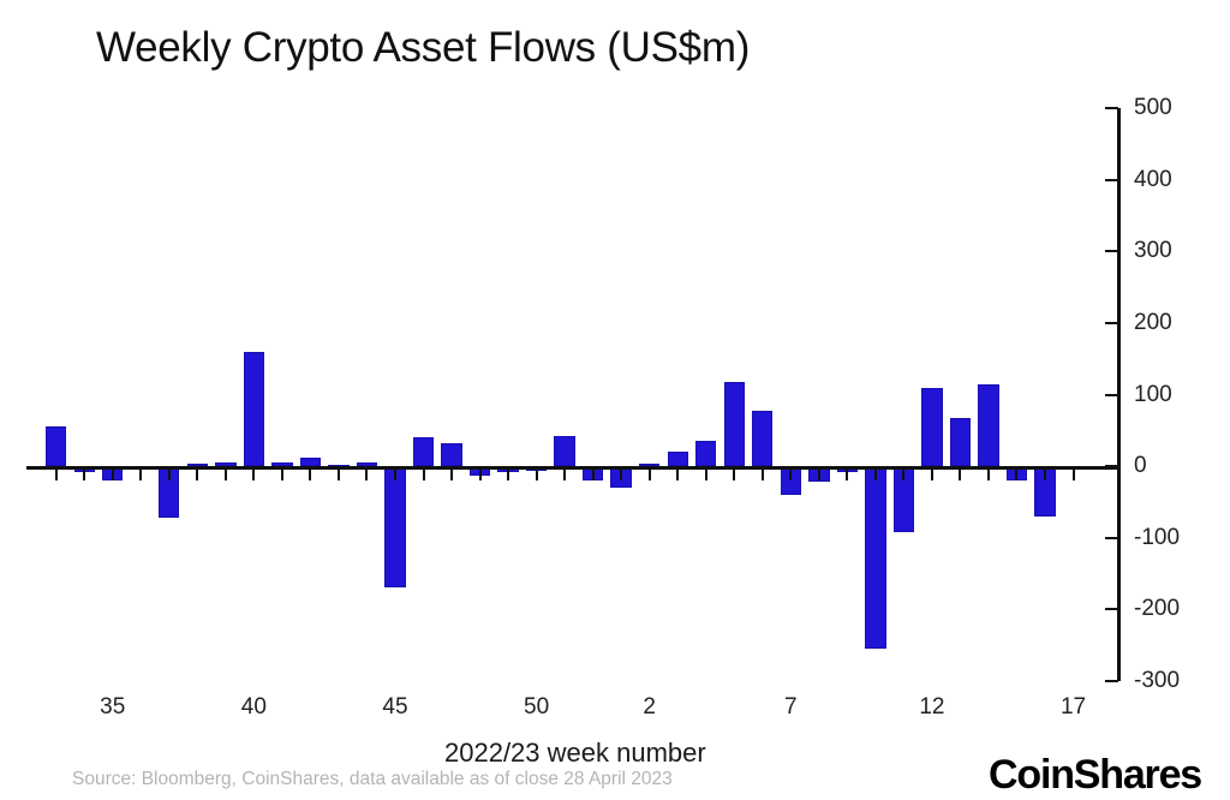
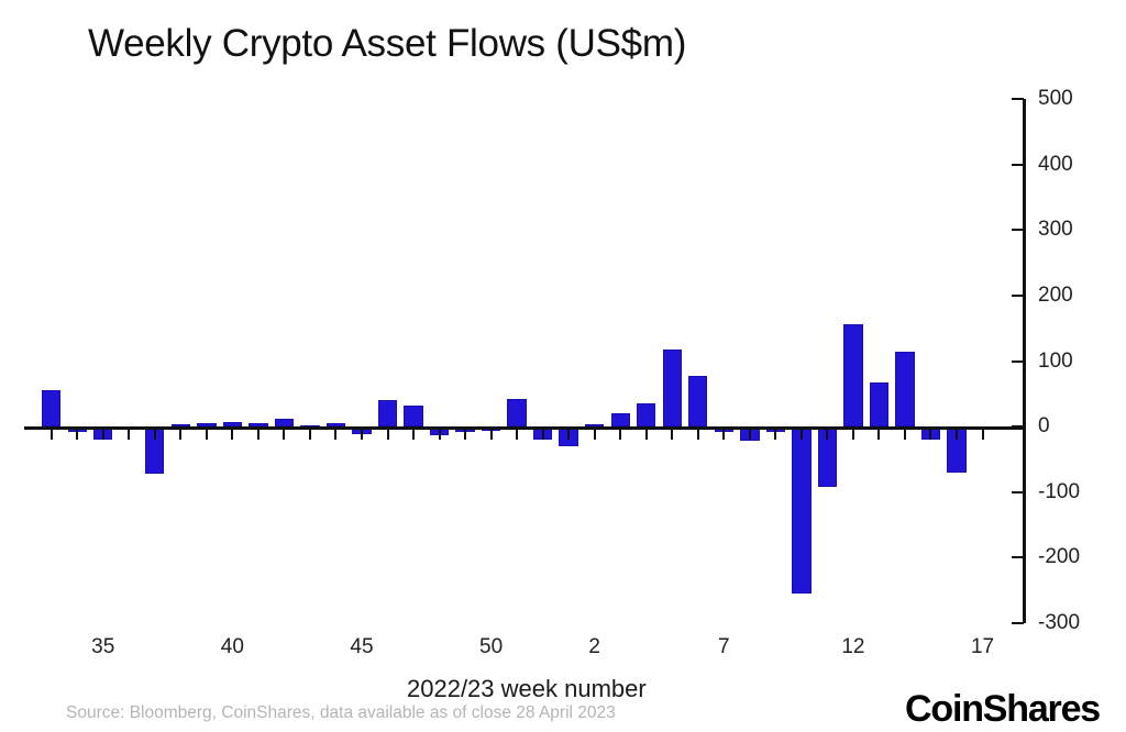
40: 160 -> 10
45: -170 -> -10
7: -40 -> -10
12: 110 -> 160
